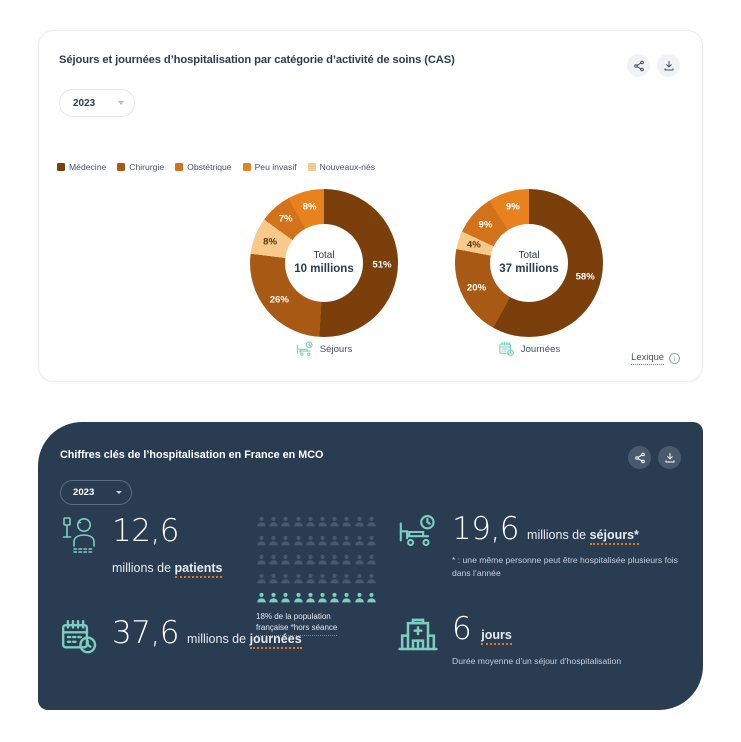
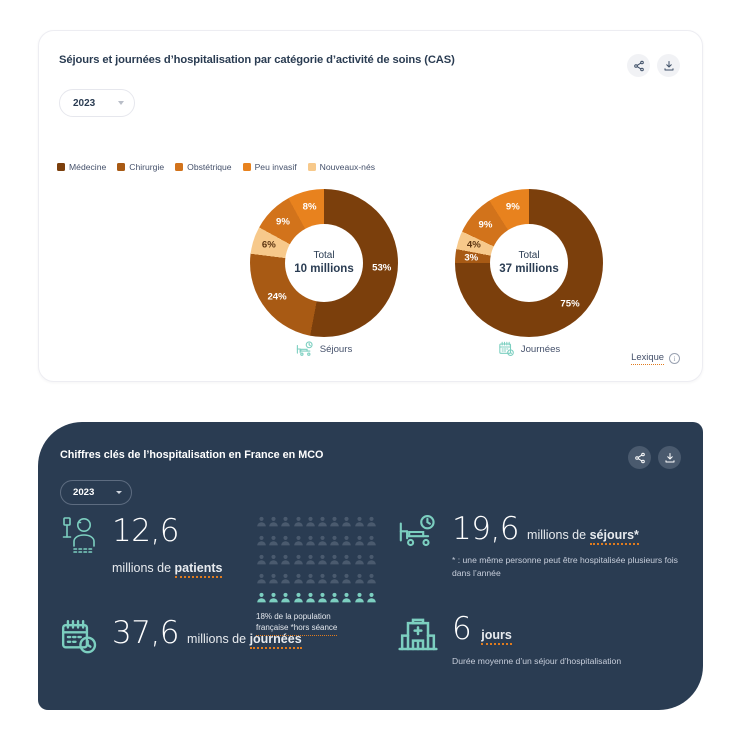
Séjours/Médecine: 51% -> 53%
Séjours/Chirurgie: 26% -> 24%
Séjours/Nouveaux-nés: 8% -> 6%
Séjours/Peu invasif: 7% -> 9%
Journées/Médecine: 58% -> 75%
Journées/Chirurgie: 20% -> 3%
